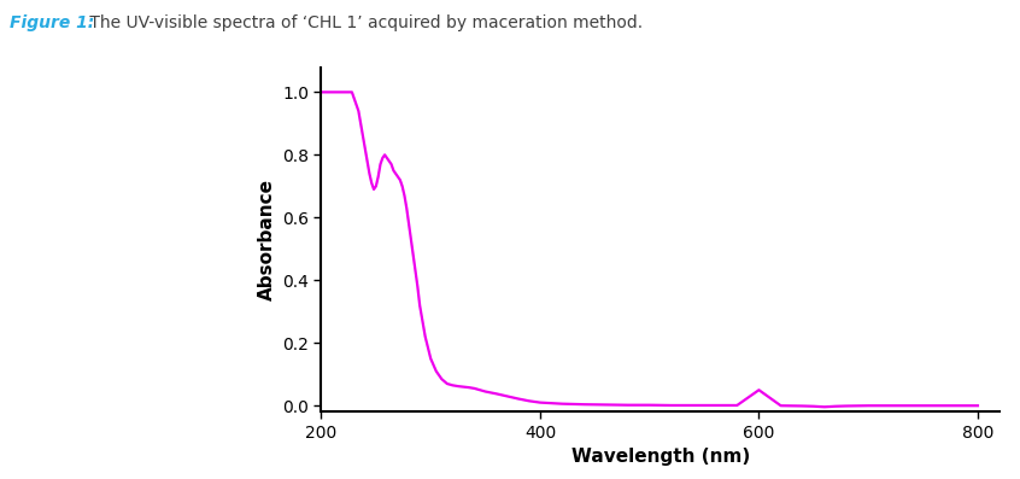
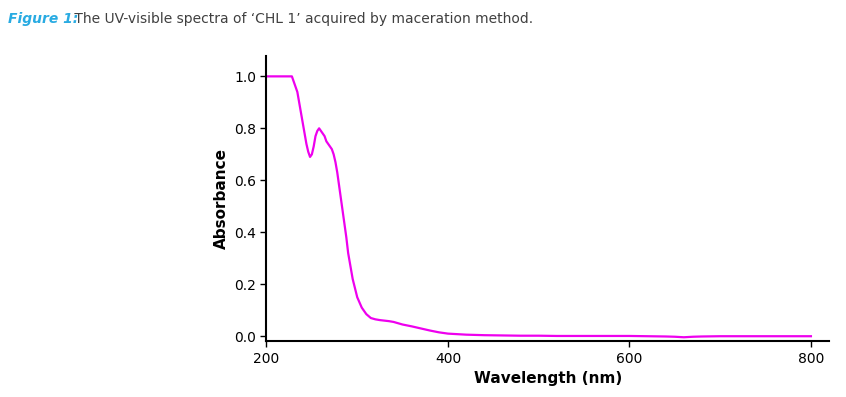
600: 0.050 -> 0.001
